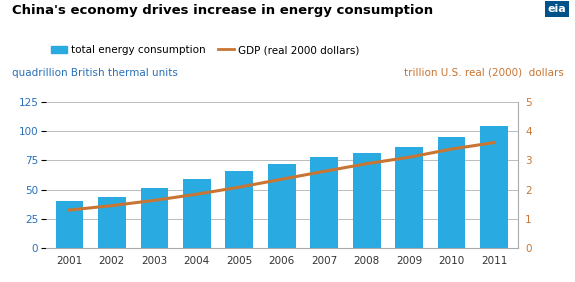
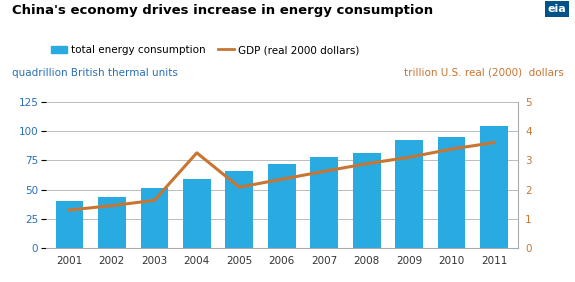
GDP (real 2000 dollars)/2004: 1.84 -> 3.25
total energy consumption/2009: 86 -> 92
